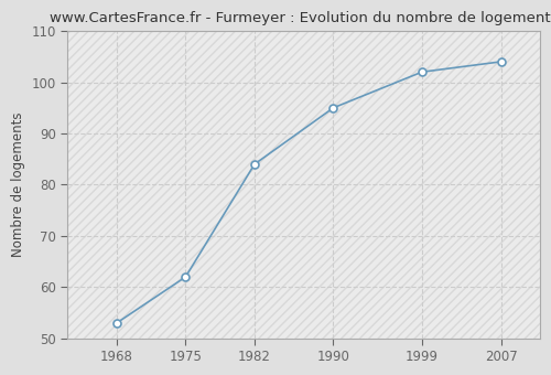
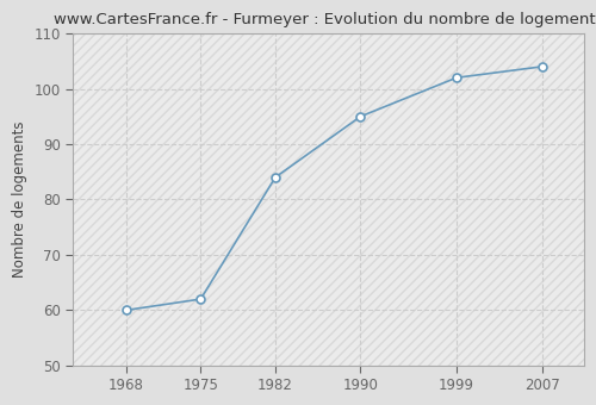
1968: 53 -> 60
